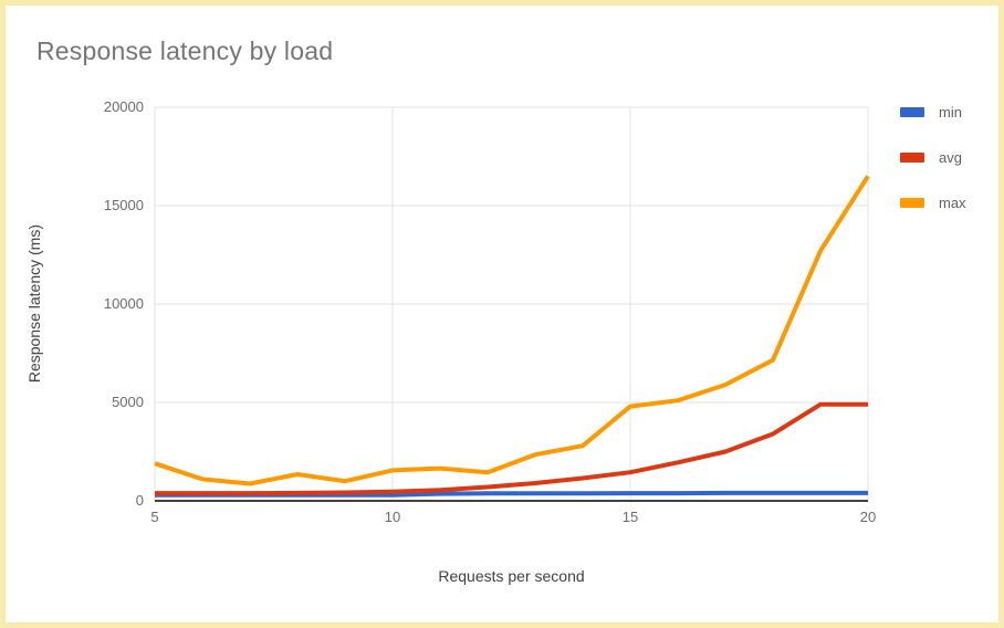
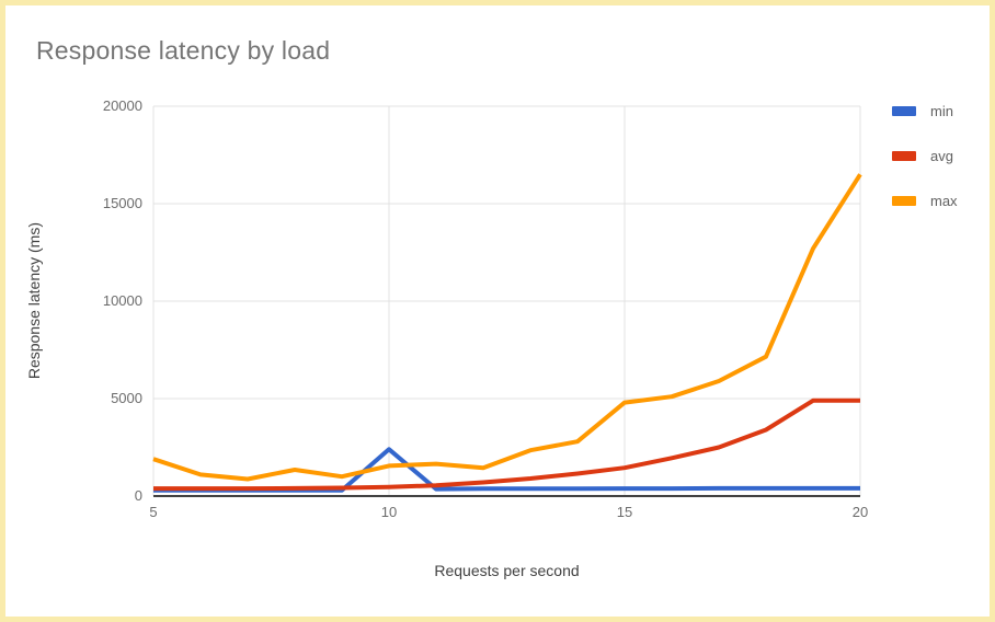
min/10: 300 -> 2400
